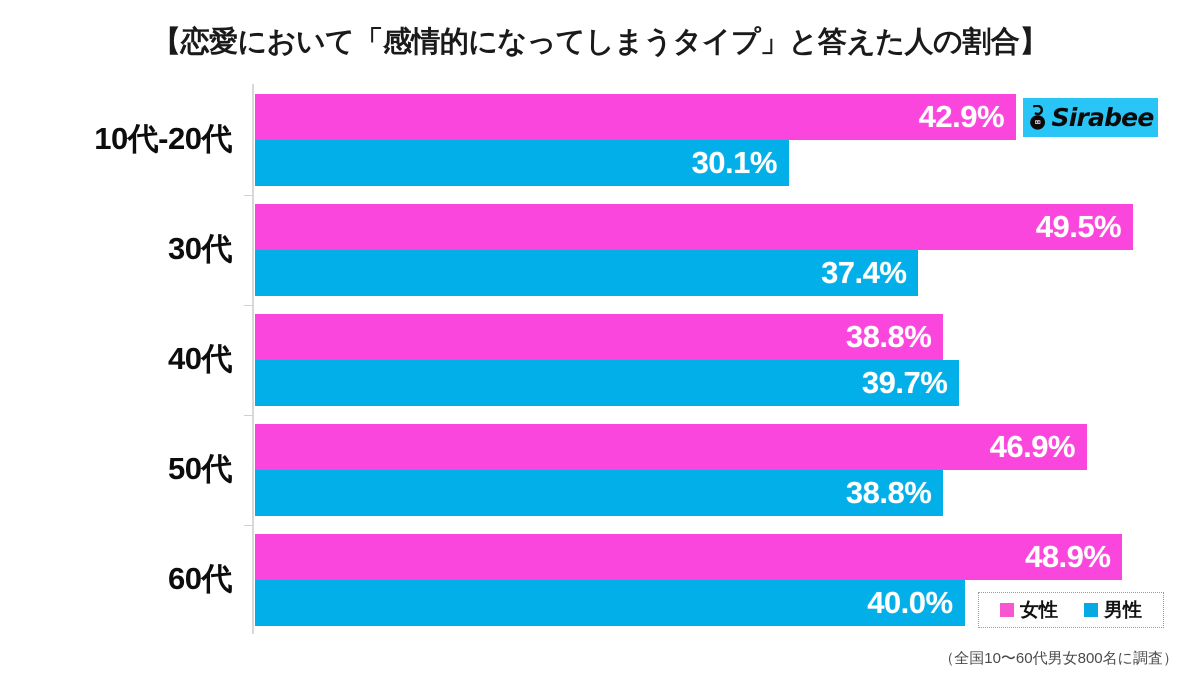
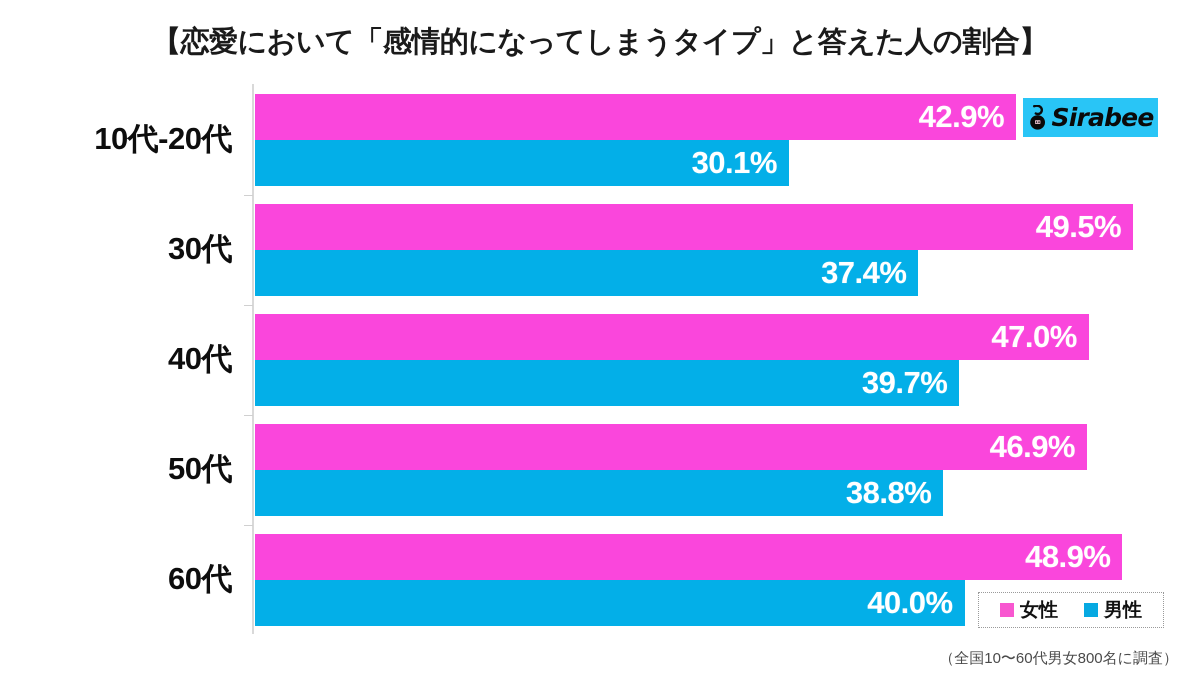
女性/40代: 38.8% -> 47.0%
